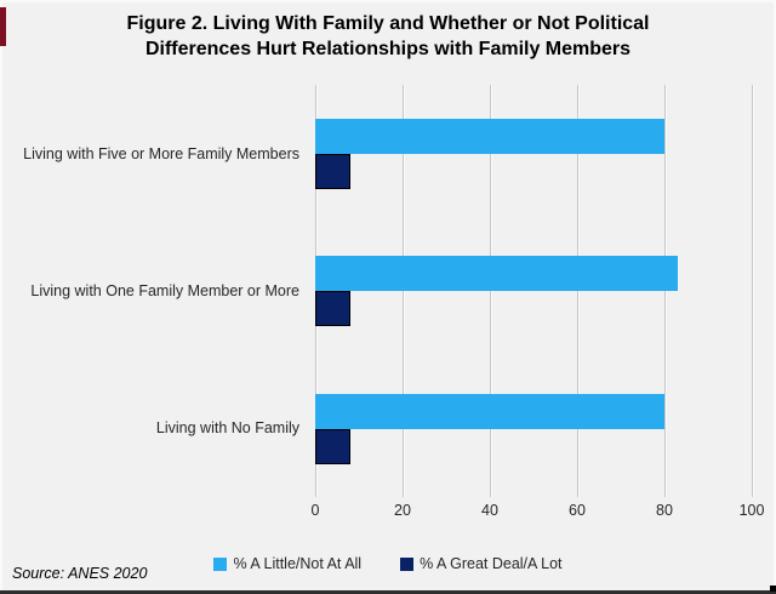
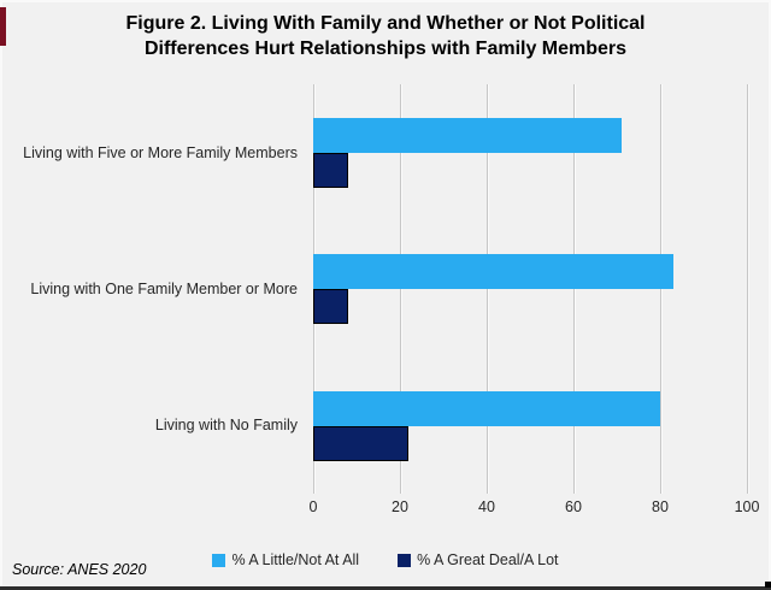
% A Little/Not At All/Living with Five or More Family Members: 80 -> 71
% A Great Deal/A Lot/Living with No Family: 8 -> 22
